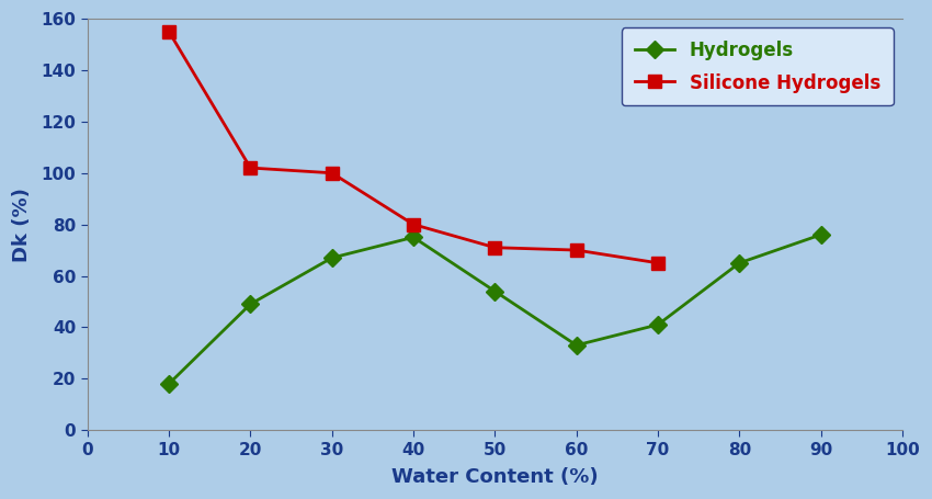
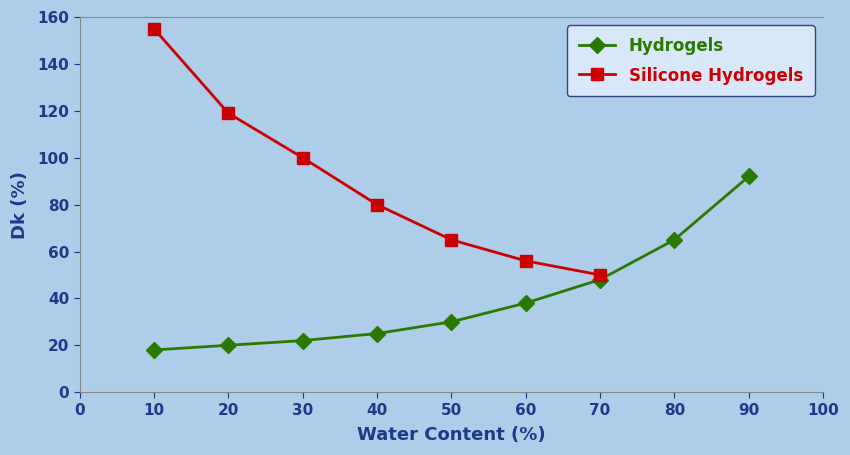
Hydrogels/20: 49 -> 20
Silicone Hydrogels/20: 102 -> 119
Hydrogels/30: 67 -> 22
Hydrogels/40: 75 -> 25
Hydrogels/50: 54 -> 30
Silicone Hydrogels/50: 71 -> 65
Hydrogels/60: 33 -> 38
Silicone Hydrogels/60: 70 -> 56
Hydrogels/70: 41 -> 48
Silicone Hydrogels/70: 65 -> 50
Hydrogels/90: 76 -> 92
